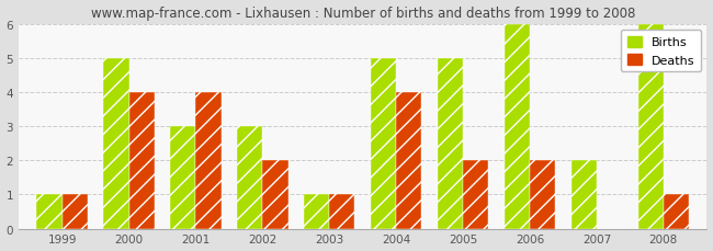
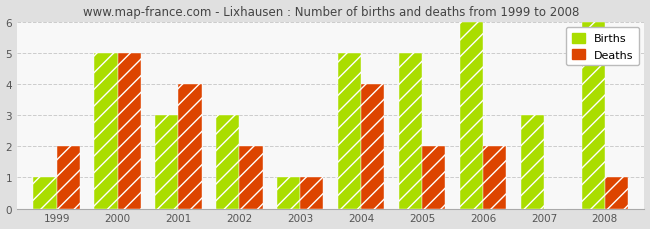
Deaths/1999: 1 -> 2
Deaths/2000: 4 -> 5
Births/2007: 2 -> 3
